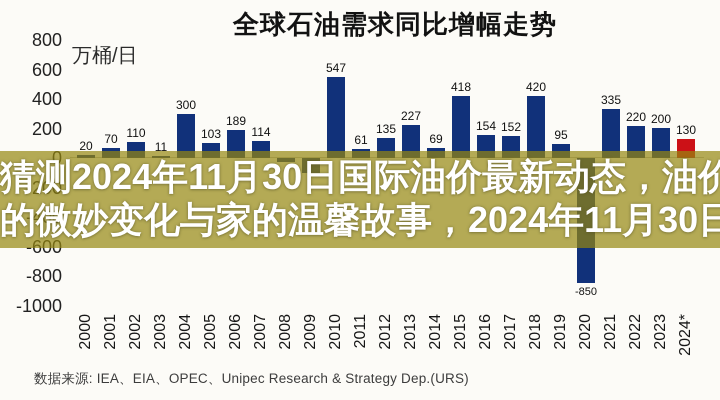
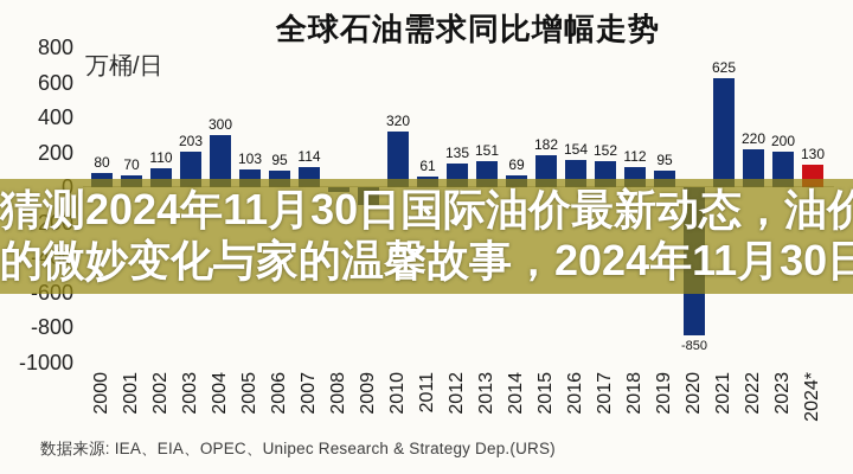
2000: 20 -> 80
2003: 11 -> 203
2006: 189 -> 95
2010: 547 -> 320
2013: 227 -> 151
2015: 418 -> 182
2018: 420 -> 112
2021: 335 -> 625
